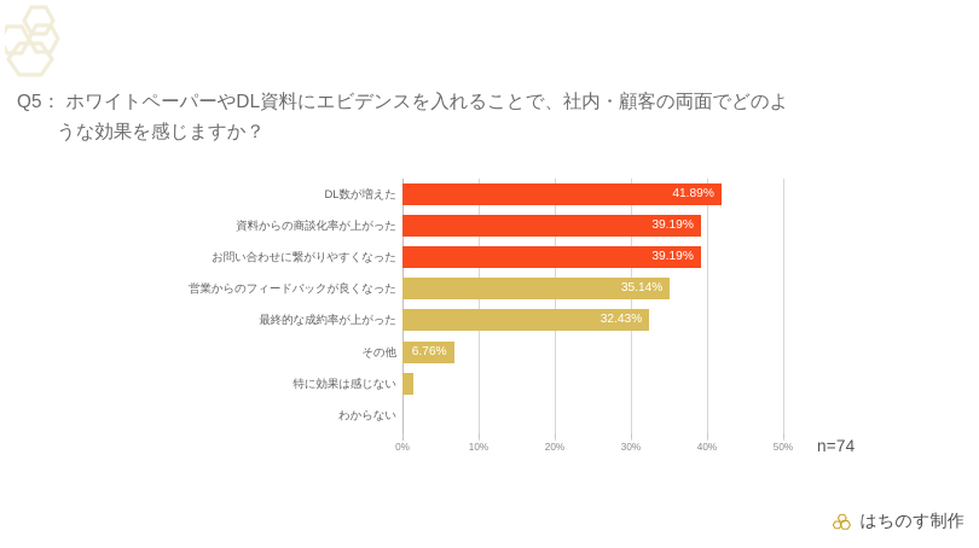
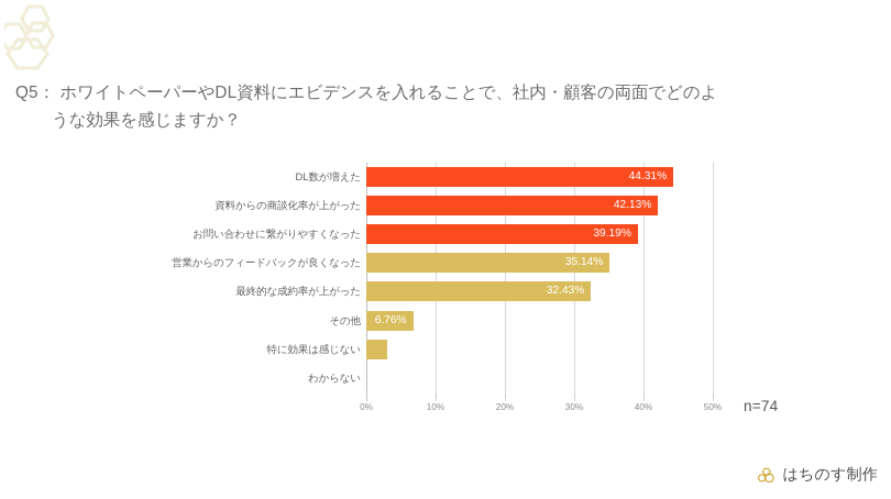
DL数が増えた: 41.89% -> 44.31%
資料からの商談化率が上がった: 39.19% -> 42.13%
特に効果は感じない: 1% -> 3%
